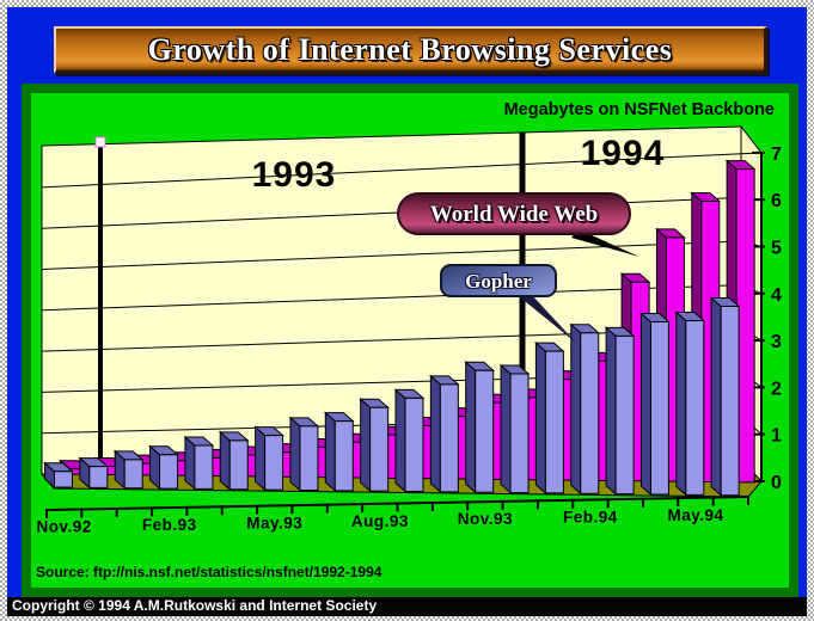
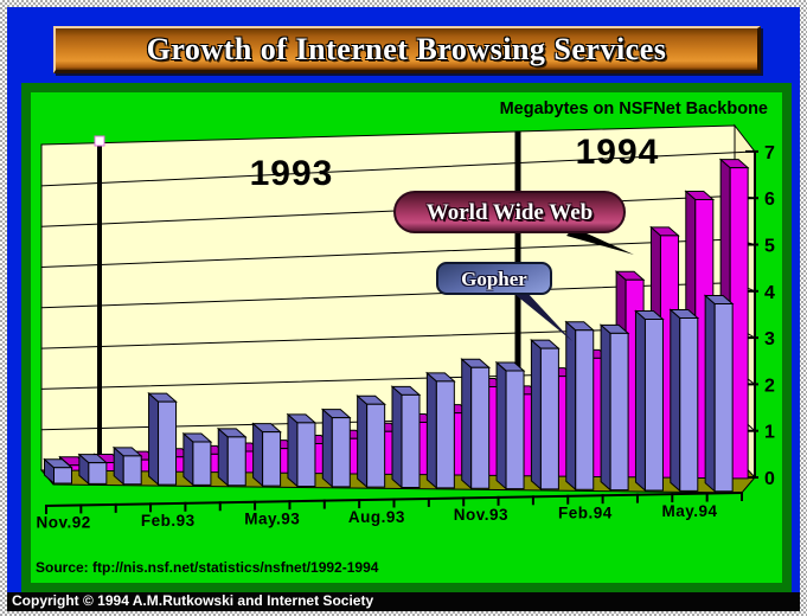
Gopher/Feb.93: 0.7 -> 1.9
World Wide Web/Nov.93: 1.4 -> 1.7
